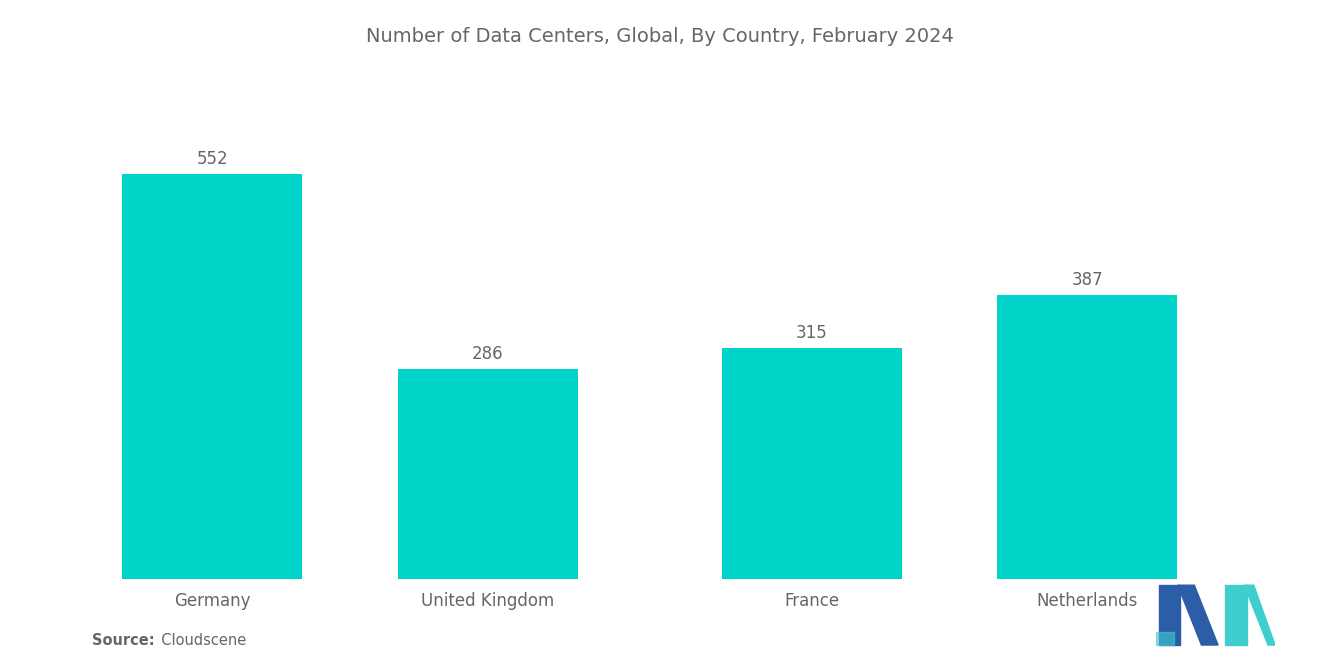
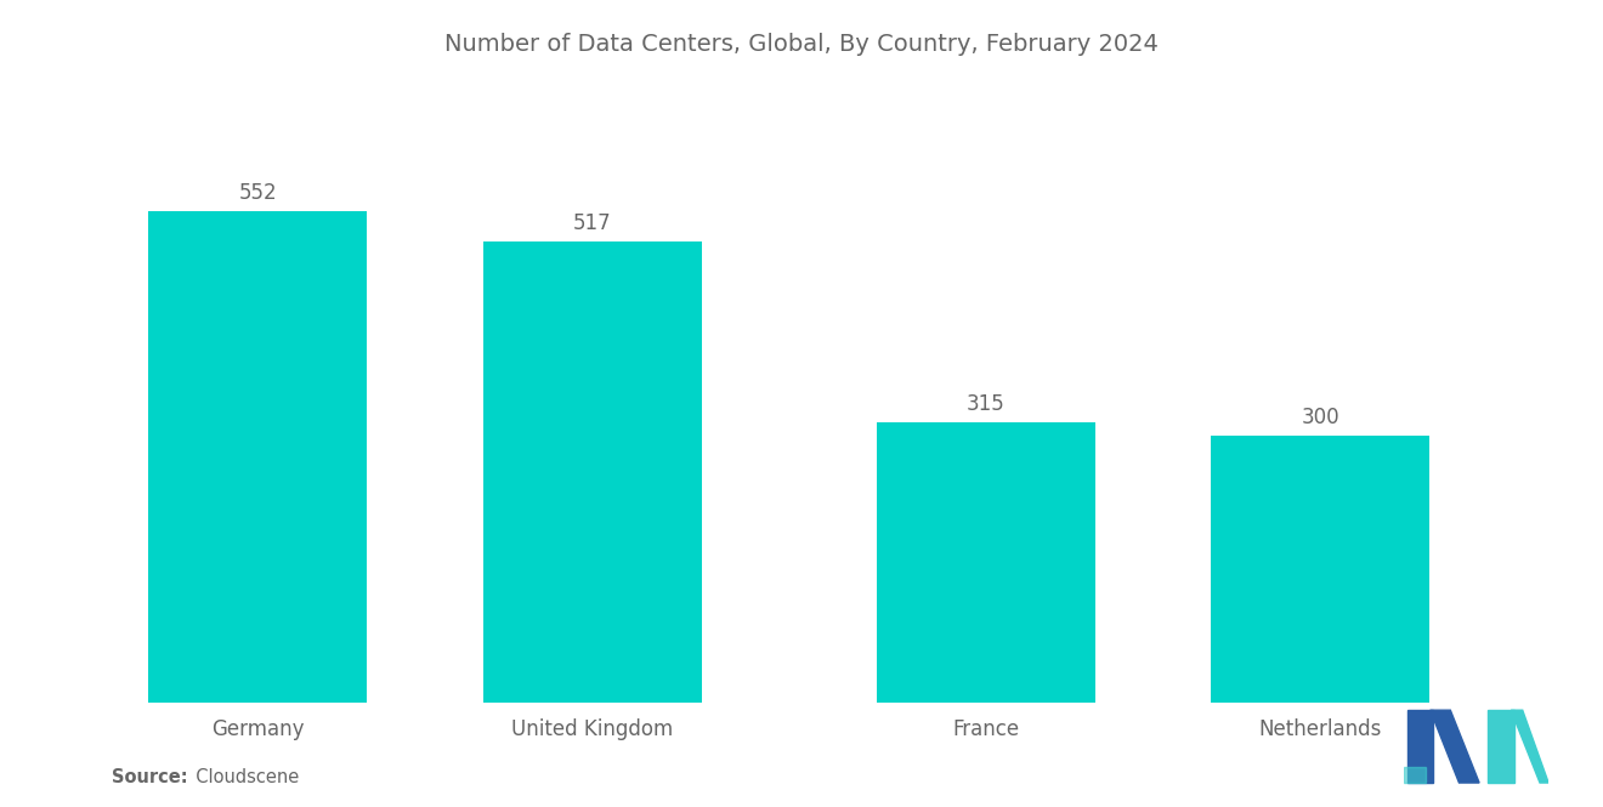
United Kingdom: 286 -> 517
Netherlands: 387 -> 300
